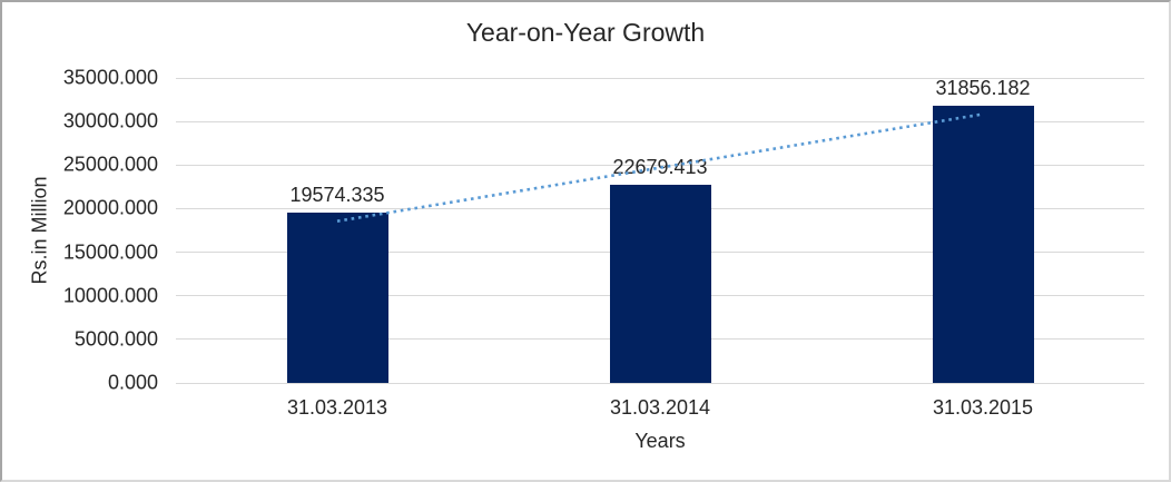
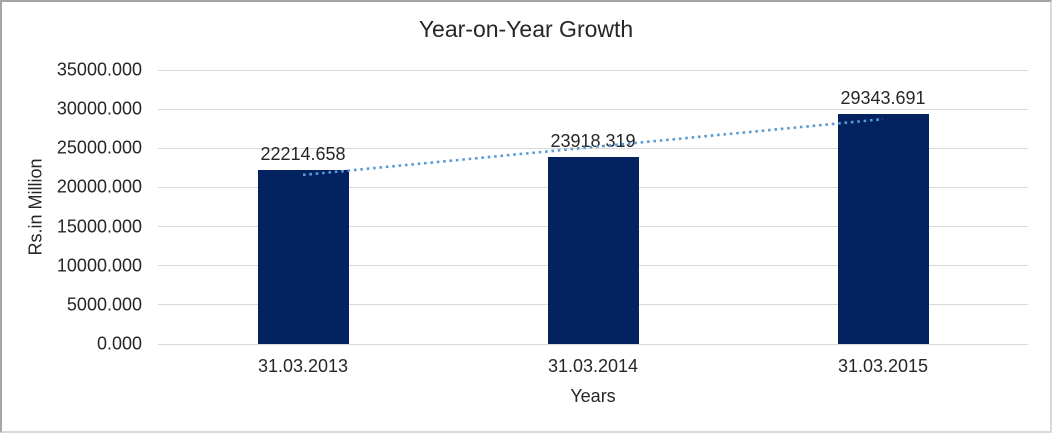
31.03.2013: 19574.335 -> 22214.658
31.03.2014: 22679.413 -> 23918.319
31.03.2015: 31856.182 -> 29343.691
